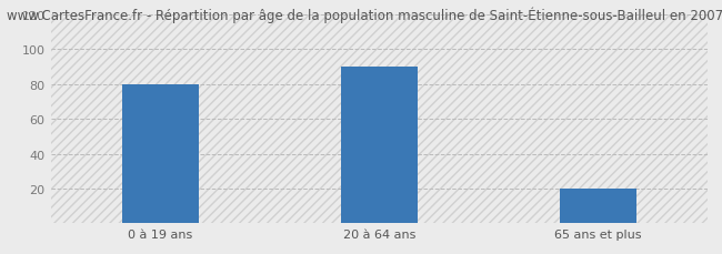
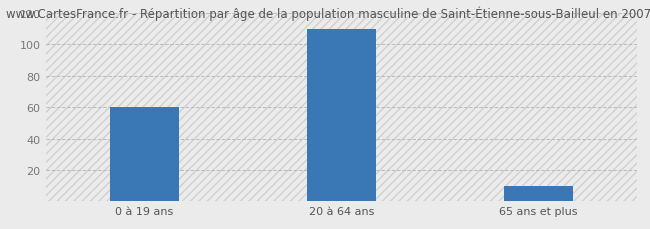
0 à 19 ans: 80 -> 60
20 à 64 ans: 90 -> 110
65 ans et plus: 20 -> 10
